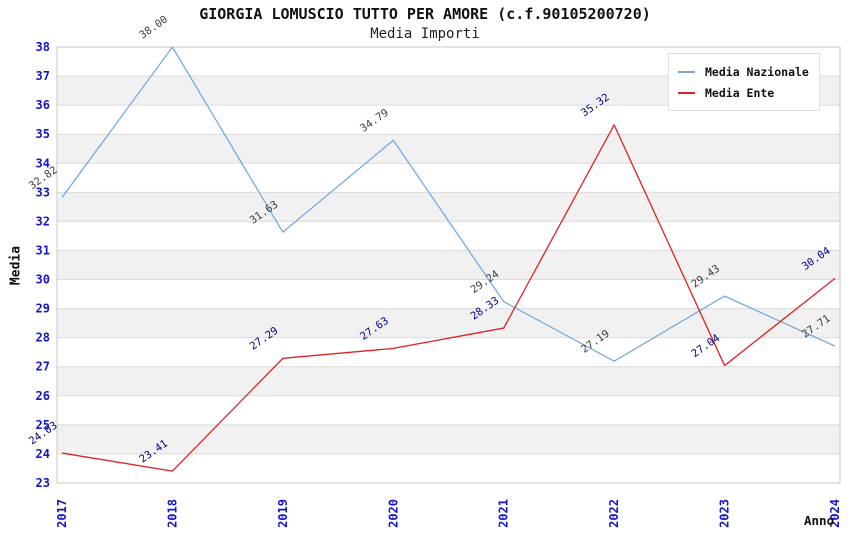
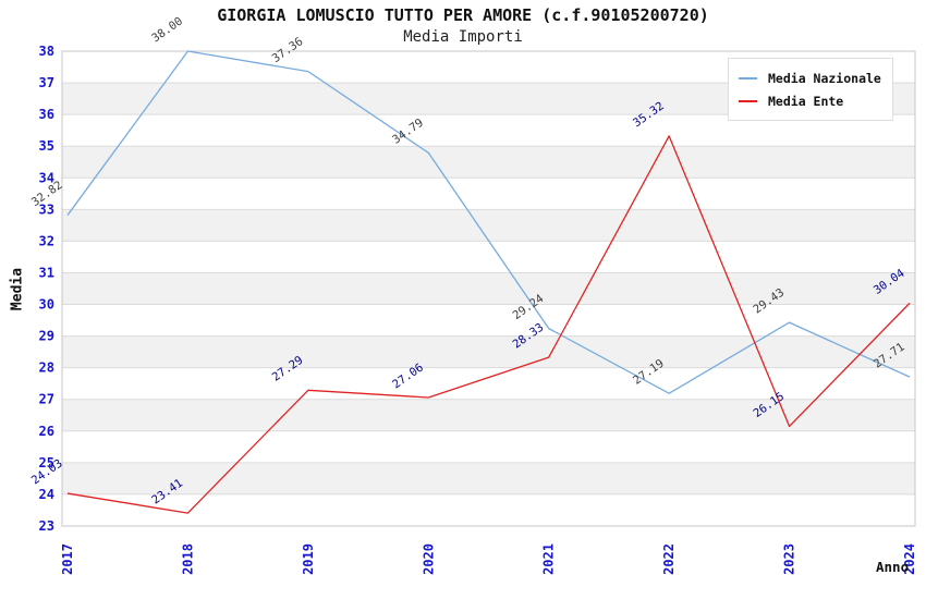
Media Nazionale/2019: 31.63 -> 37.36
Media Ente/2020: 27.63 -> 27.06
Media Ente/2023: 27.04 -> 26.15
